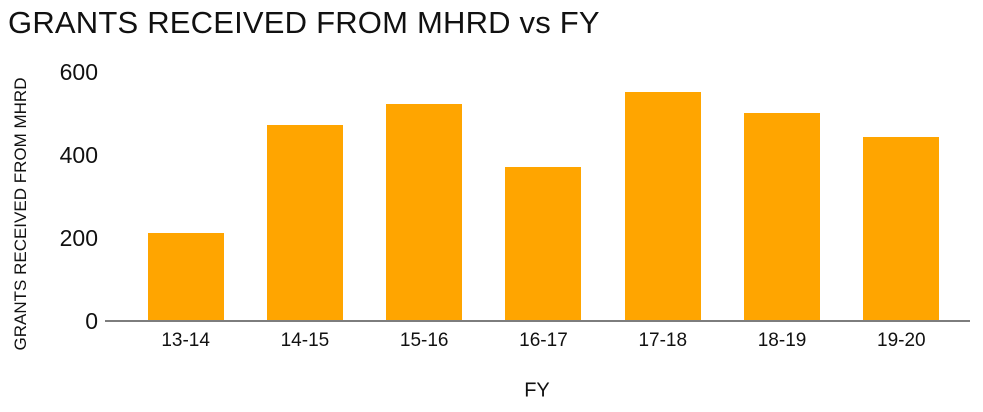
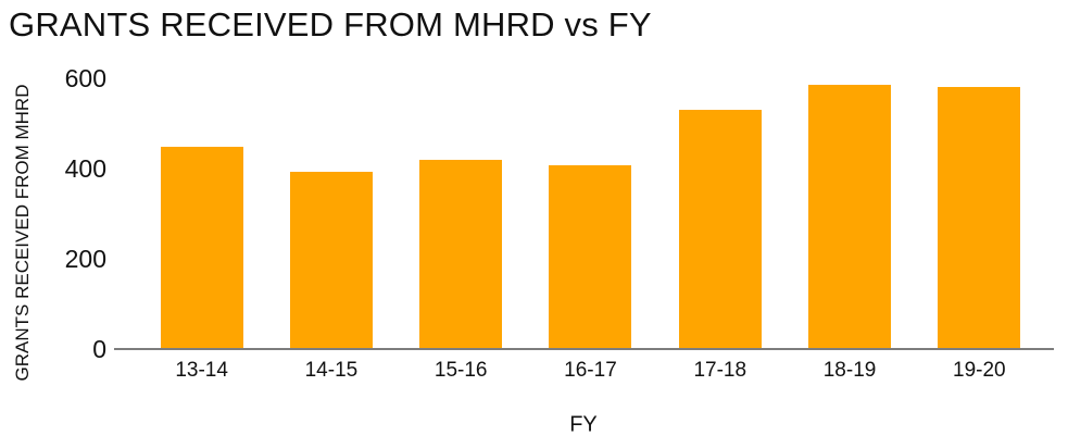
13-14: 210 -> 440
14-15: 470 -> 390
15-16: 520 -> 420
16-17: 370 -> 400
17-18: 550 -> 530
18-19: 500 -> 580
19-20: 440 -> 580
